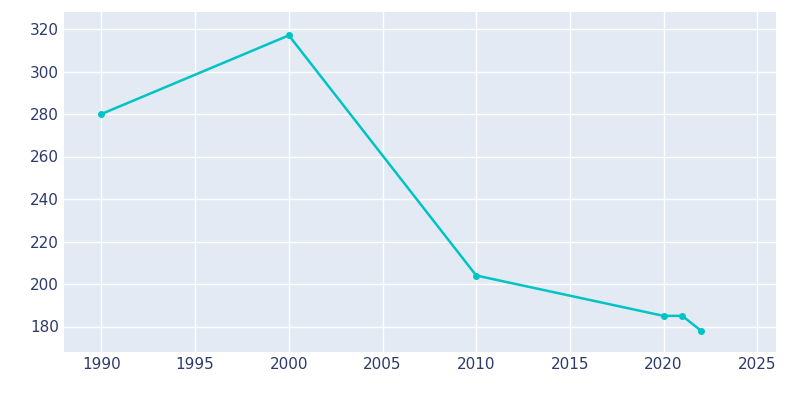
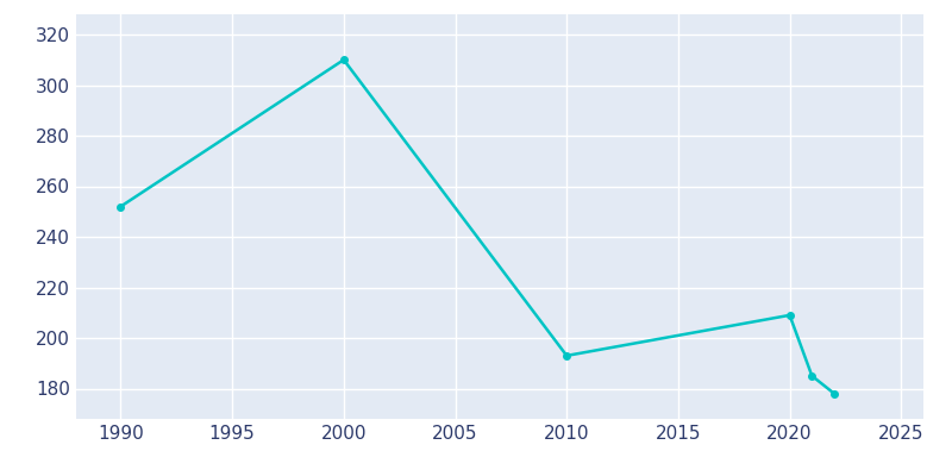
1990: 280 -> 252
2000: 317 -> 310
2010: 204 -> 193
2020: 185 -> 209
